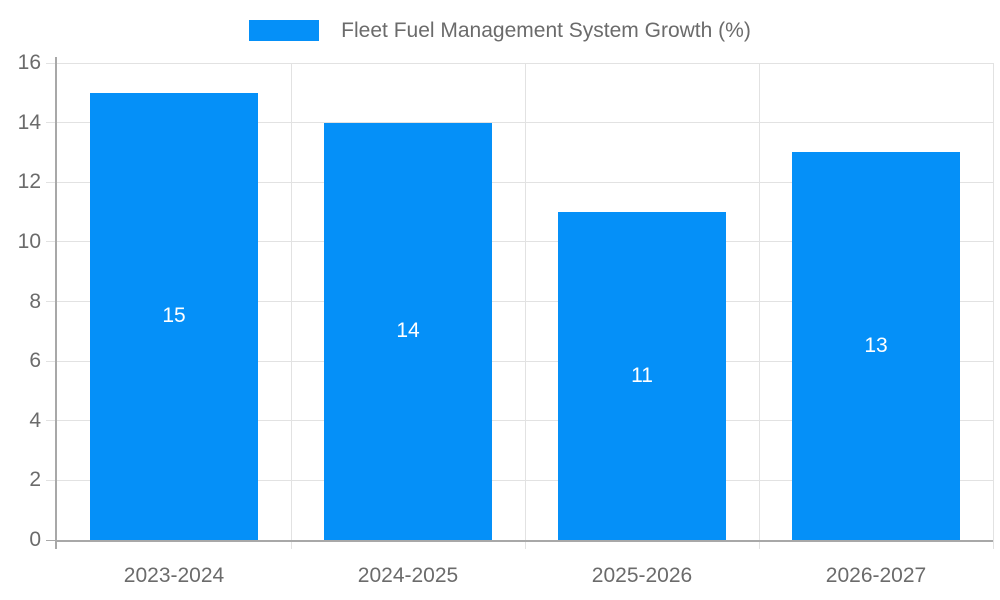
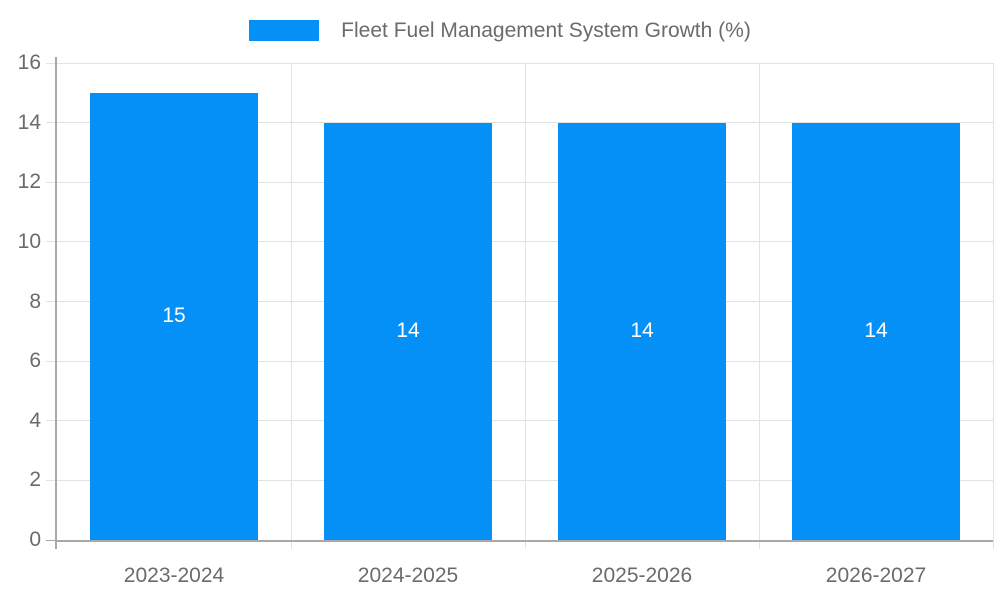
2025-2026: 11 -> 14
2026-2027: 13 -> 14
